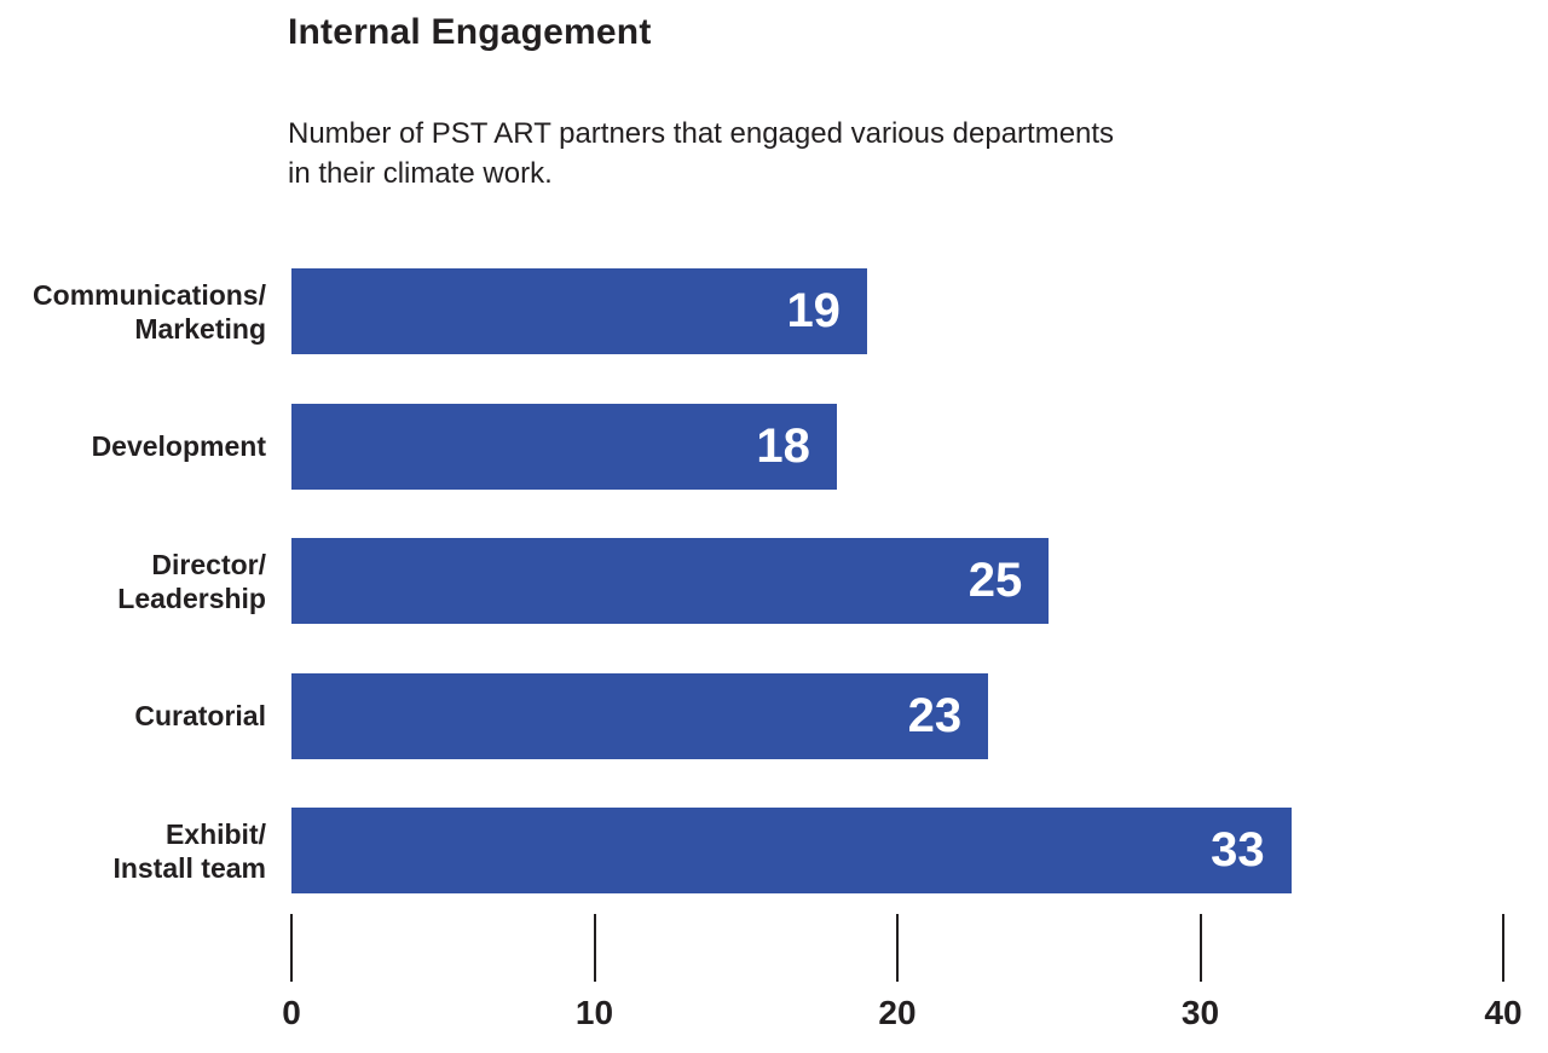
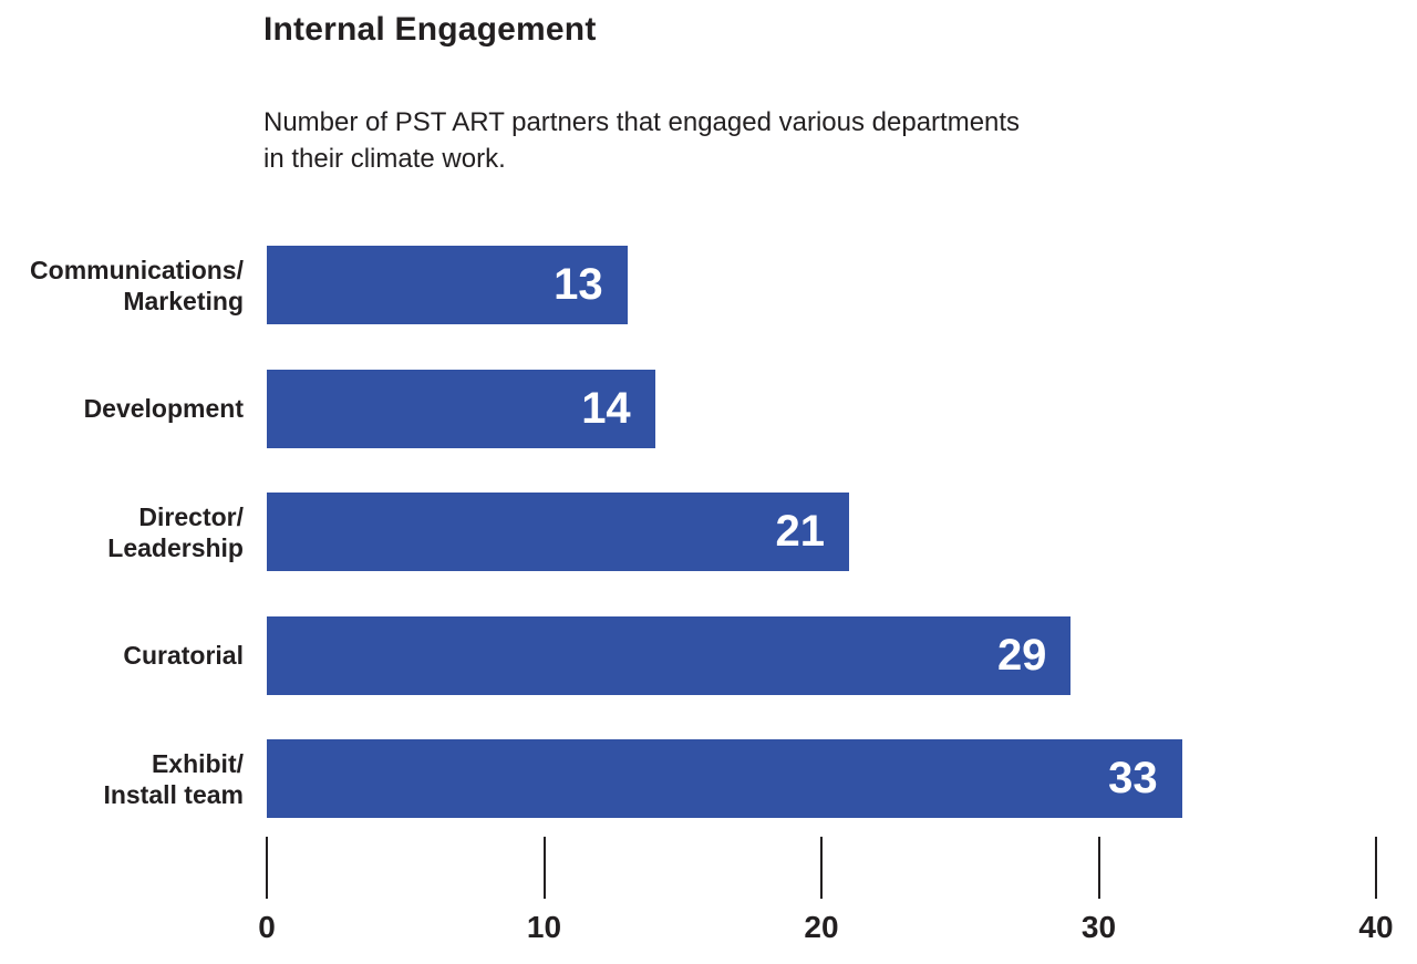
Communications/Marketing: 19 -> 13
Development: 18 -> 14
Director/Leadership: 25 -> 21
Curatorial: 23 -> 29
